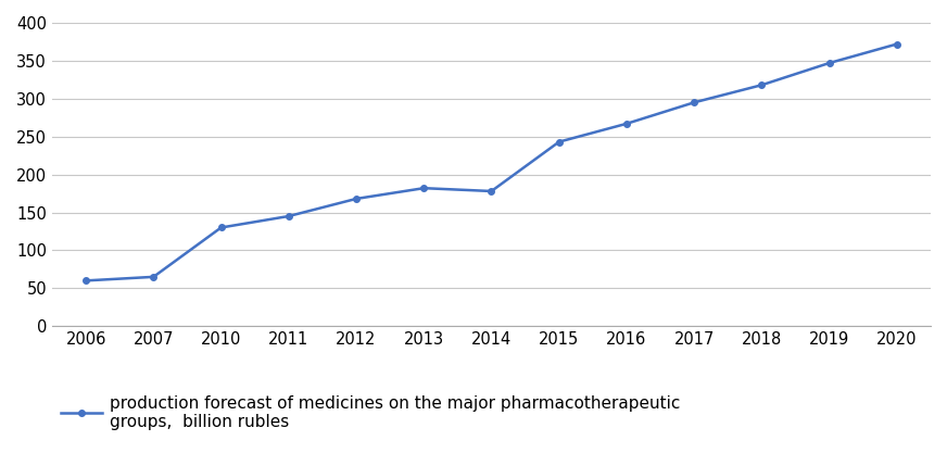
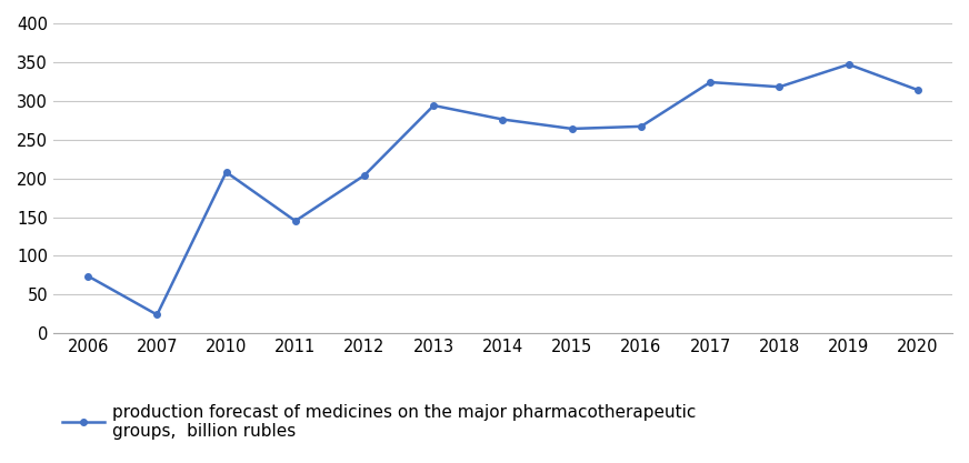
2006: 60 -> 74
2007: 65 -> 24
2010: 130 -> 208
2012: 168 -> 204
2013: 182 -> 294
2014: 178 -> 276
2015: 243 -> 264
2017: 295 -> 324
2020: 372 -> 314
